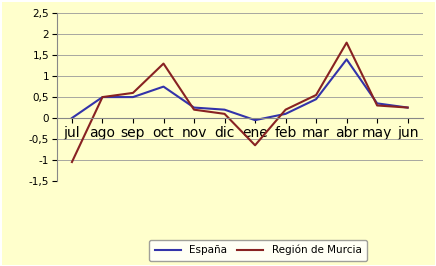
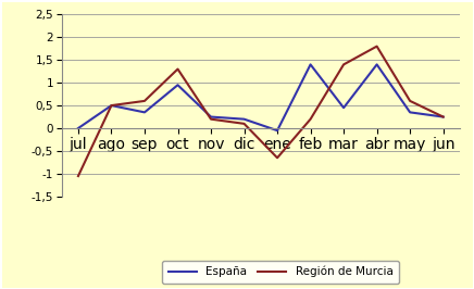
España/sep: 0,50 -> 0,35
España/oct: 0,75 -> 0,95
España/feb: 0,10 -> 1,40
Región de Murcia/mar: 0,55 -> 1,40
Región de Murcia/may: 0,30 -> 0,60
